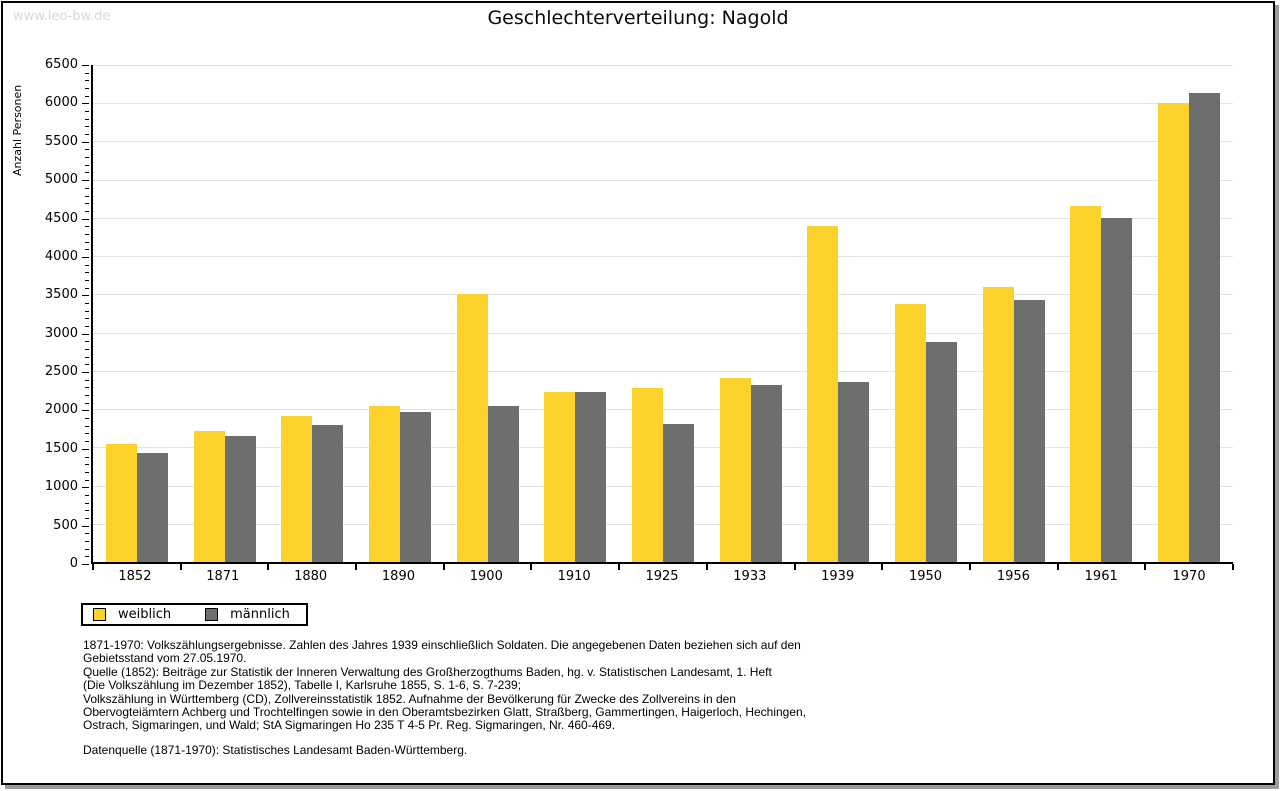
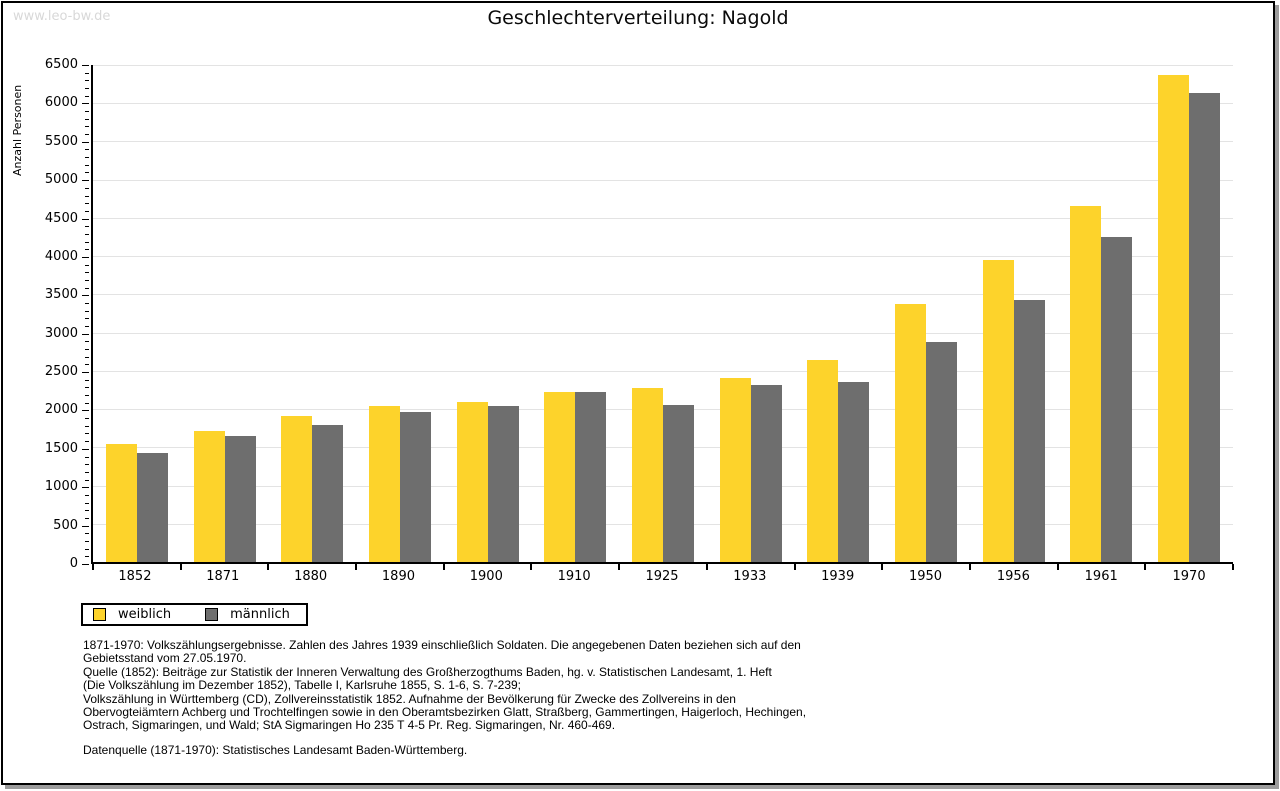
weiblich/1900: 3500 -> 2100
männlich/1925: 1800 -> 2100
weiblich/1939: 4400 -> 2600
weiblich/1956: 3600 -> 4000
männlich/1961: 4500 -> 4200
weiblich/1970: 6000 -> 6400
